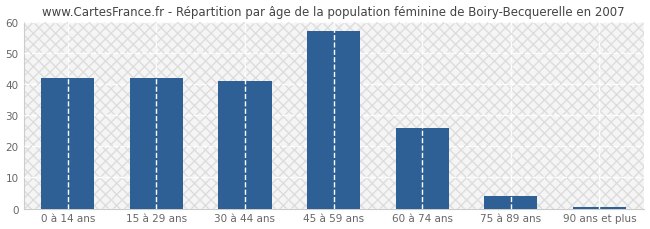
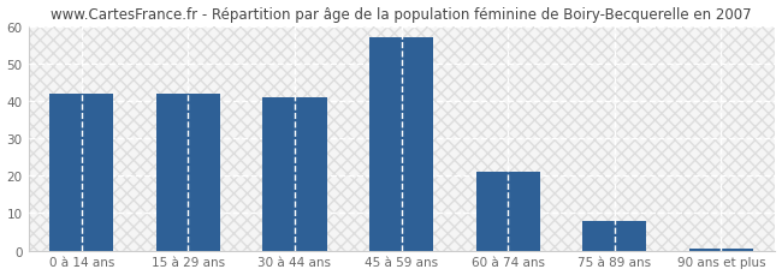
60 à 74 ans: 26.0 -> 21.0
75 à 89 ans: 4.0 -> 8.0
